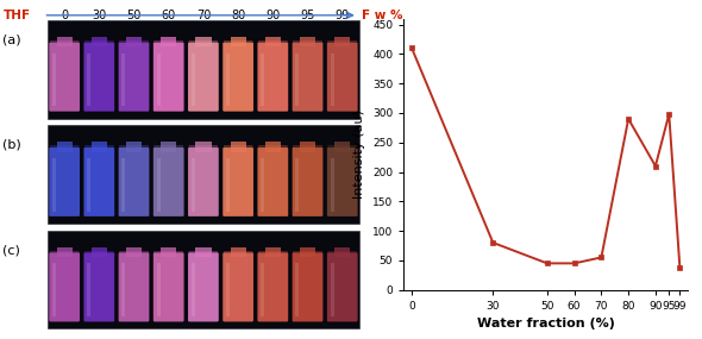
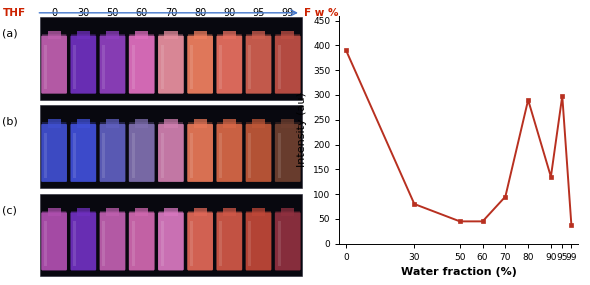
0: 410 -> 390
70: 55 -> 95
90: 210 -> 135
